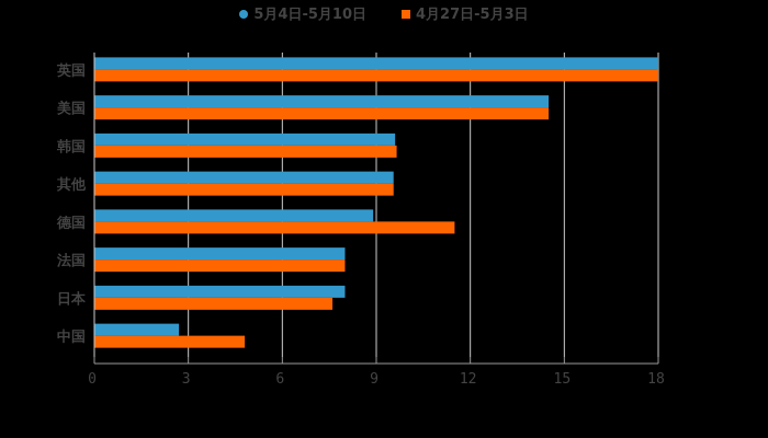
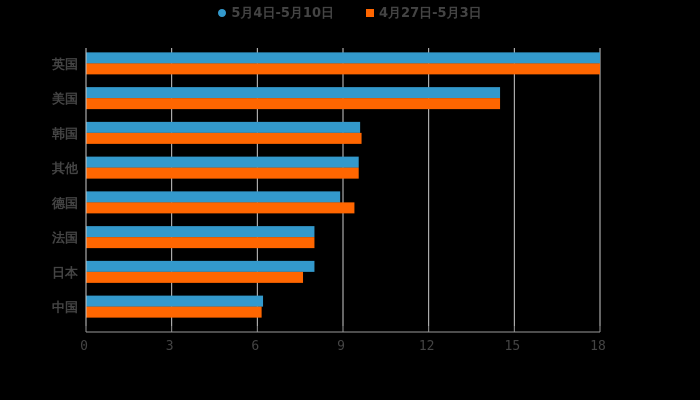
4月27日-5月3日/德国: 11.5 -> 9.4
5月4日-5月10日/中国: 2.7 -> 6.2
4月27日-5月3日/中国: 4.8 -> 6.2
